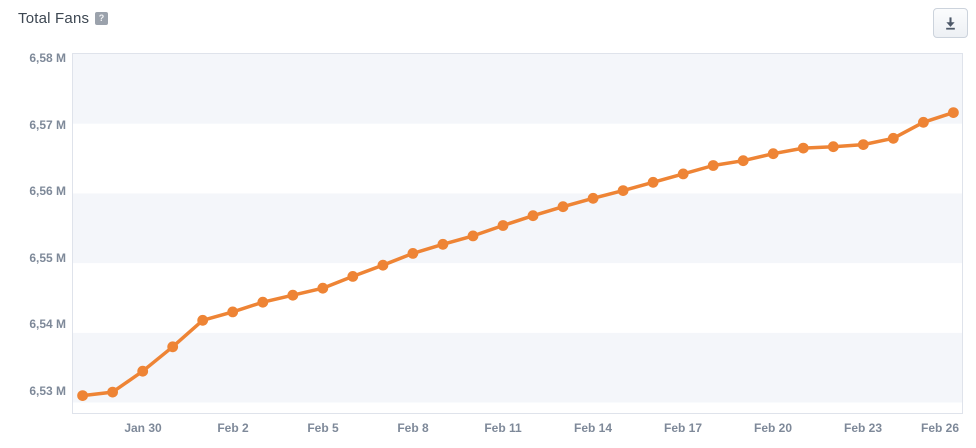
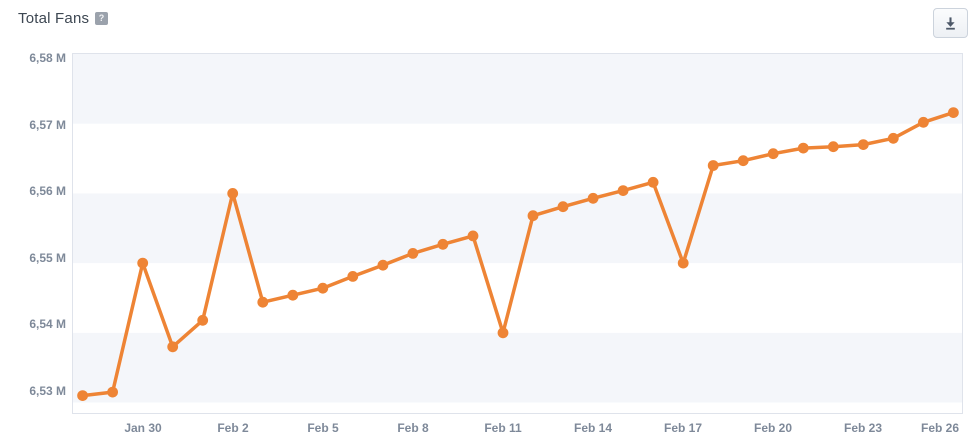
Jan 30: 6,53M -> 6,55M
Feb 2: 6,54M -> 6,56M
Feb 11: 6,56M -> 6,54M
Feb 17: 6,56M -> 6,55M
